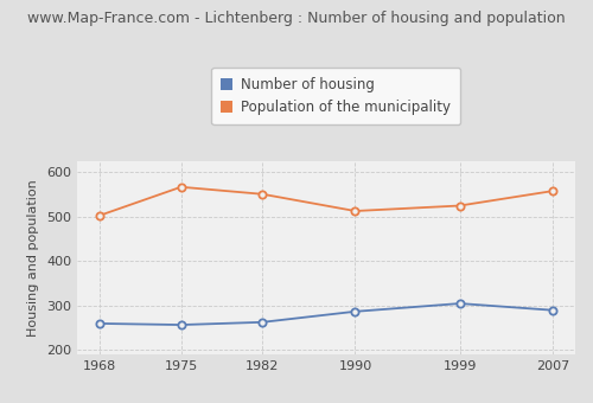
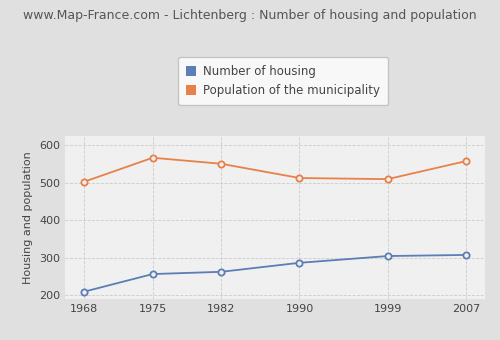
Number of housing/1968: 260 -> 210
Population of the municipality/1999: 525 -> 510
Number of housing/2007: 290 -> 308
